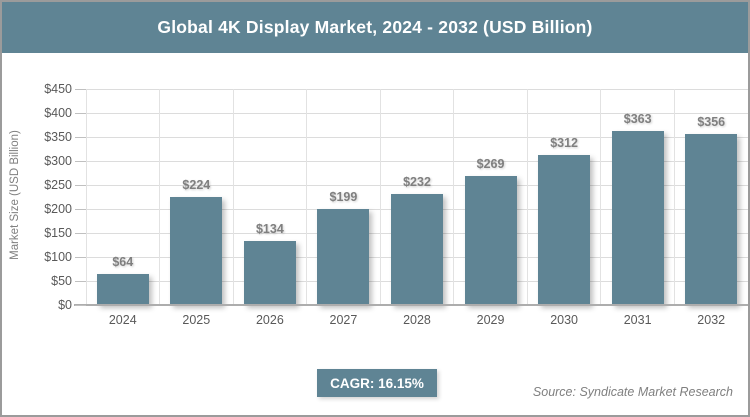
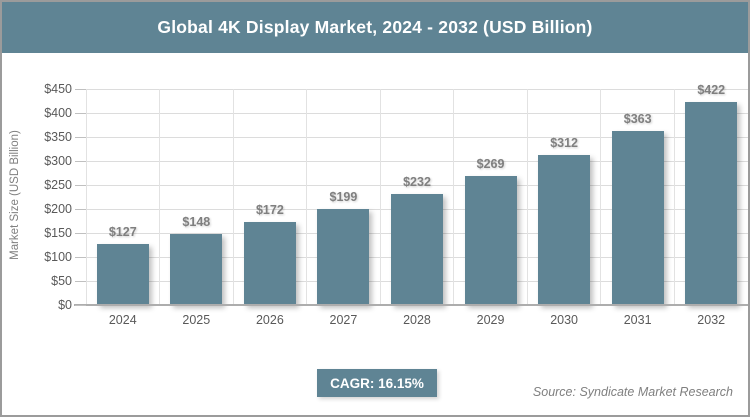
2024: $64 -> $127
2025: $224 -> $148
2026: $134 -> $172
2032: $356 -> $422
